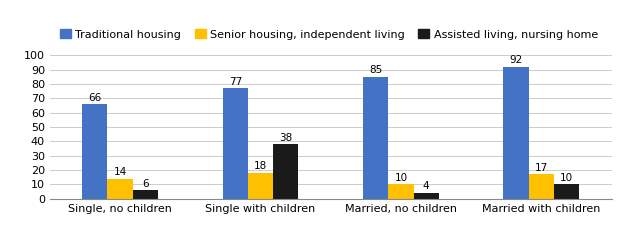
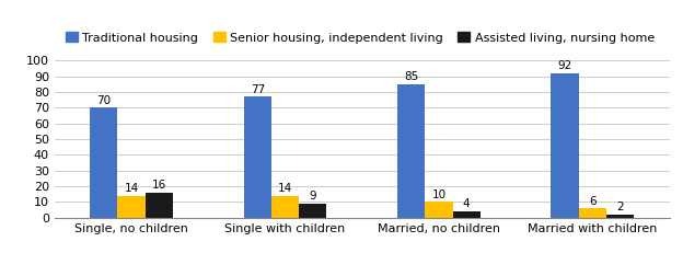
Traditional housing/Single, no children: 66 -> 70
Assisted living, nursing home/Single, no children: 6 -> 16
Senior housing, independent living/Single with children: 18 -> 14
Assisted living, nursing home/Single with children: 38 -> 9
Senior housing, independent living/Married with children: 17 -> 6
Assisted living, nursing home/Married with children: 10 -> 2
